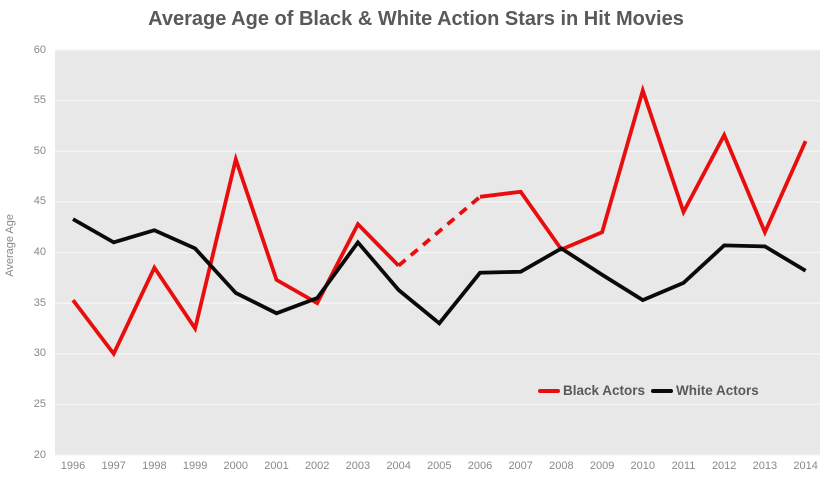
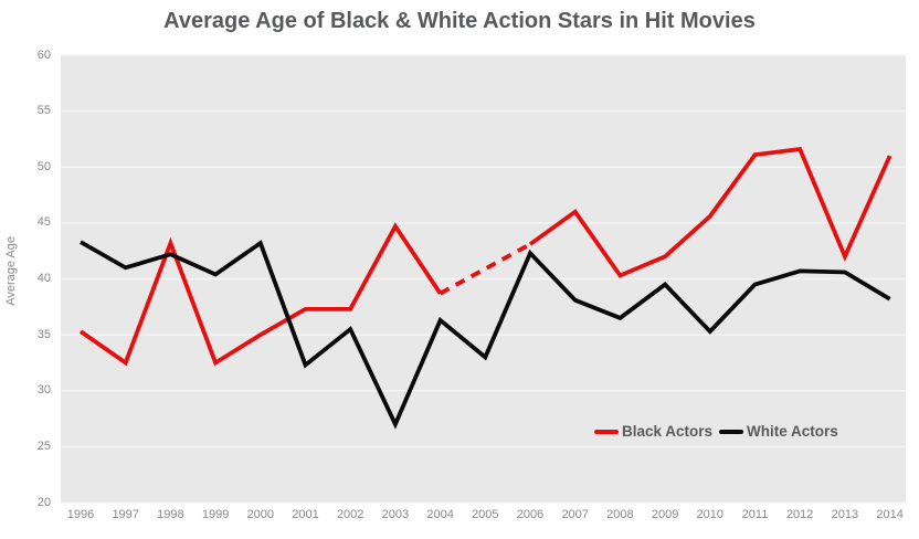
Black Actors/1997: 30.0 -> 32.5
Black Actors/1998: 38.5 -> 43.2
Black Actors/2000: 49.2 -> 35.0
White Actors/2000: 36.0 -> 43.2
White Actors/2001: 34.0 -> 32.3
Black Actors/2002: 35.0 -> 37.3
Black Actors/2003: 42.8 -> 44.7
White Actors/2003: 41.0 -> 27.0
Black Actors/2006: 45.5 -> 43.1
White Actors/2006: 38.0 -> 42.3
White Actors/2008: 40.4 -> 36.5
White Actors/2009: 37.8 -> 39.5
Black Actors/2010: 56.0 -> 45.6
Black Actors/2011: 44.0 -> 51.1
White Actors/2011: 37.0 -> 39.5
